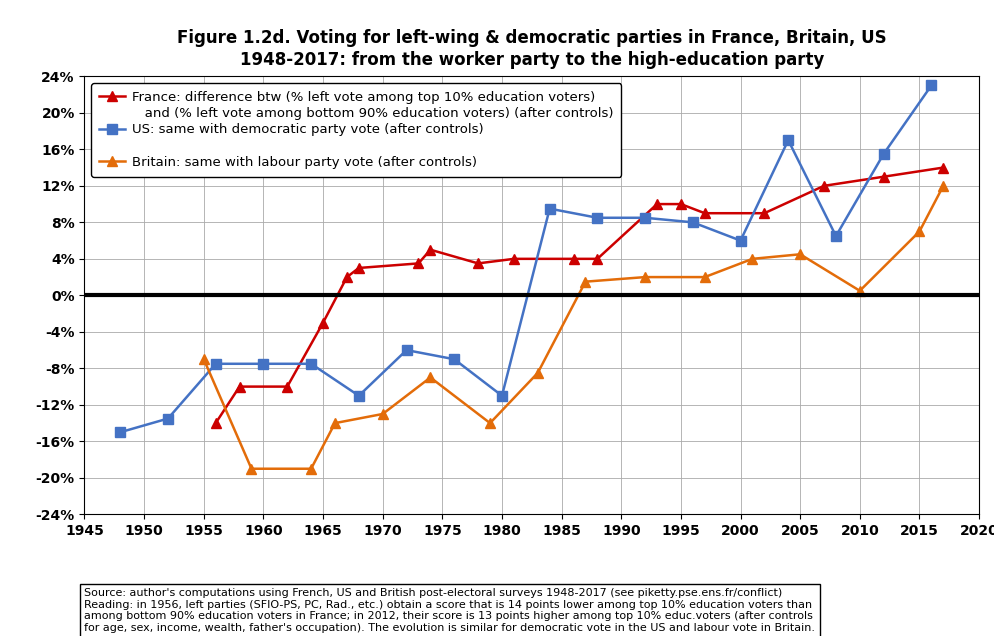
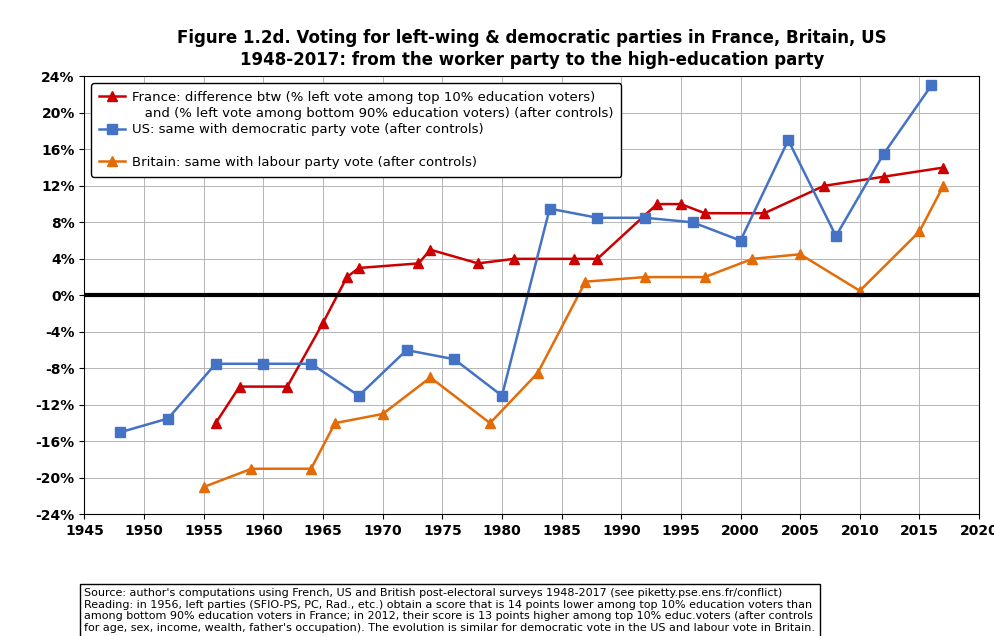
Britain: same with labour party vote (after controls)/1955: -7.0% -> -21.0%
